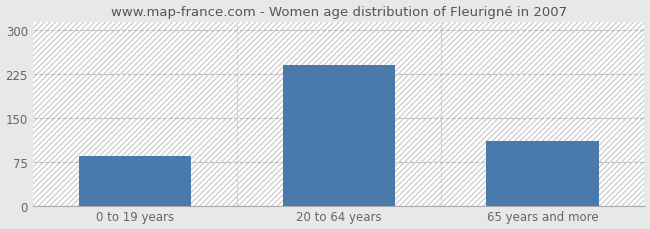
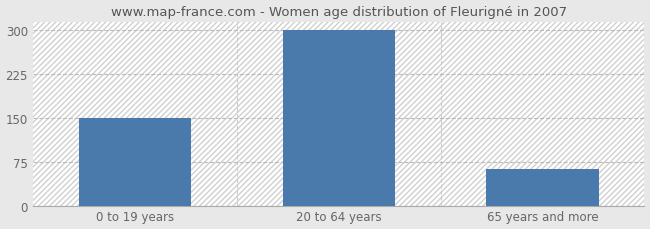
0 to 19 years: 84 -> 150
20 to 64 years: 240 -> 300
65 years and more: 110 -> 62
